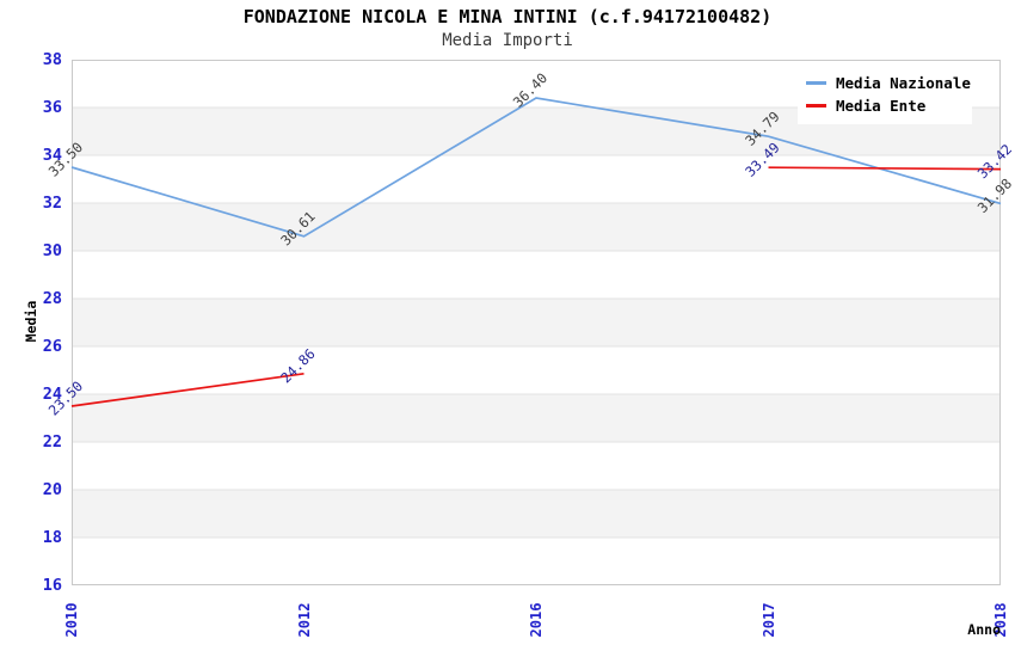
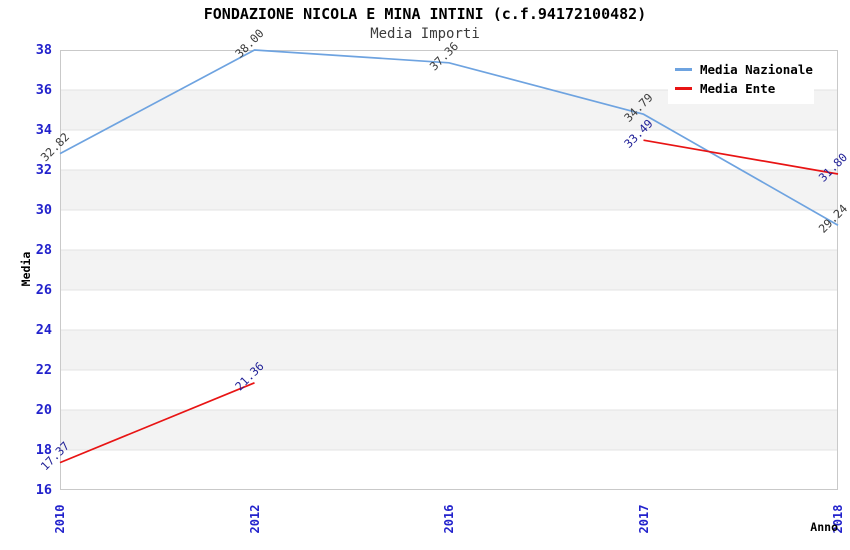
Media Nazionale/2010: 33.50 -> 32.82
Media Ente/2010: 23.50 -> 17.37
Media Nazionale/2012: 30.61 -> 38.00
Media Ente/2012: 24.86 -> 21.36
Media Nazionale/2016: 36.40 -> 37.36
Media Nazionale/2018: 31.98 -> 29.24
Media Ente/2018: 33.42 -> 31.80
